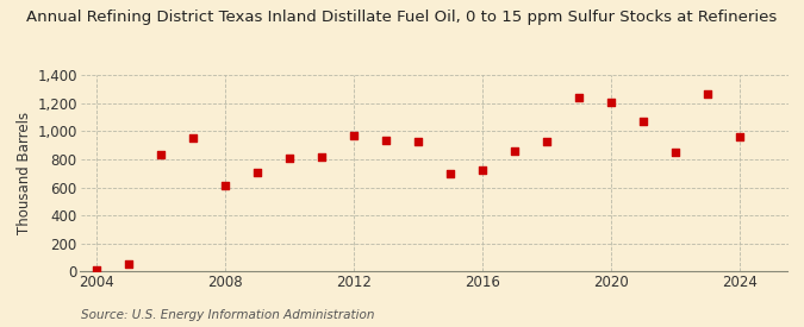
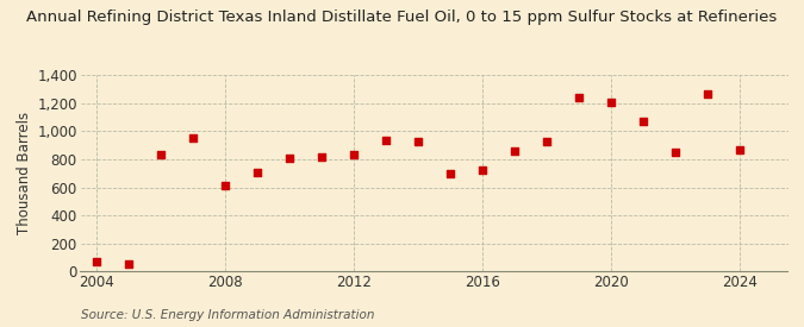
2004: 10 -> 70
2012: 970 -> 830
2024: 960 -> 870
